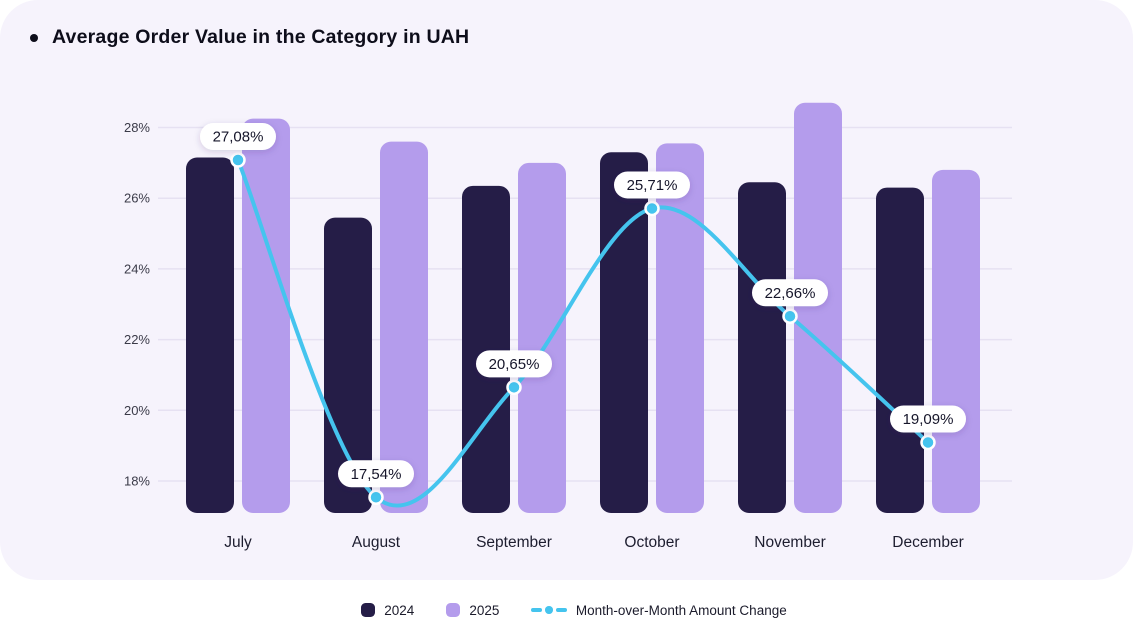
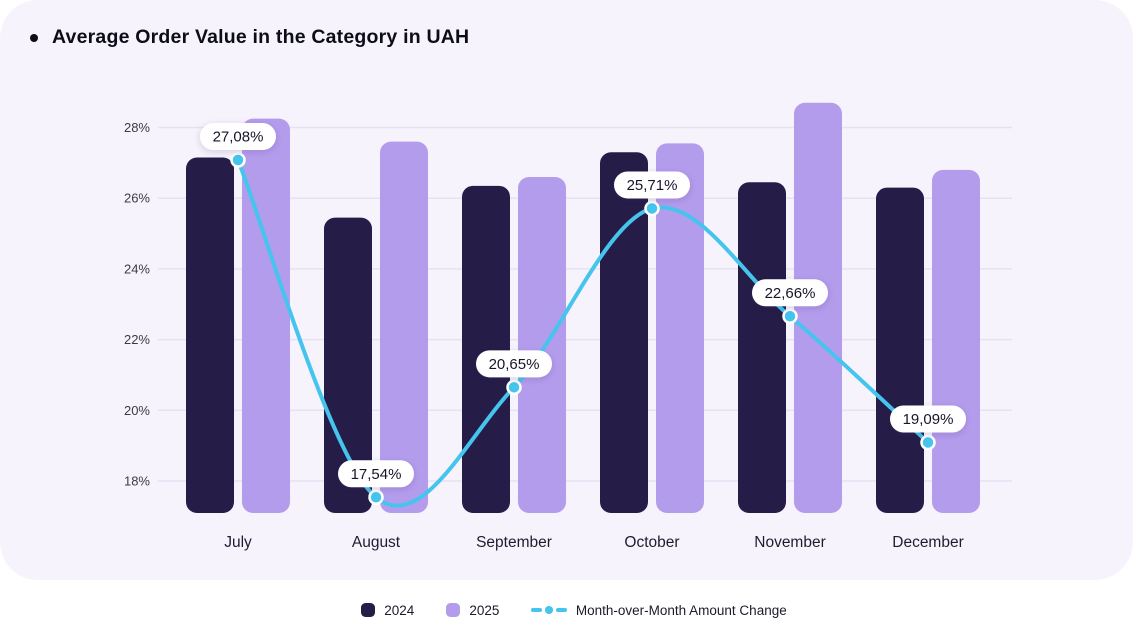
2025/September: 27.0% -> 26.6%
